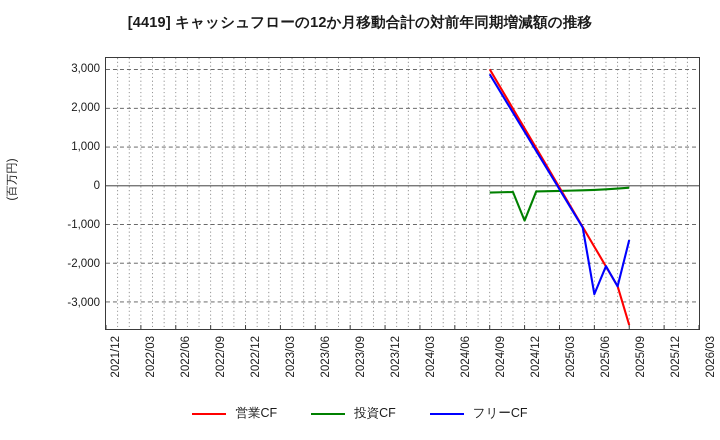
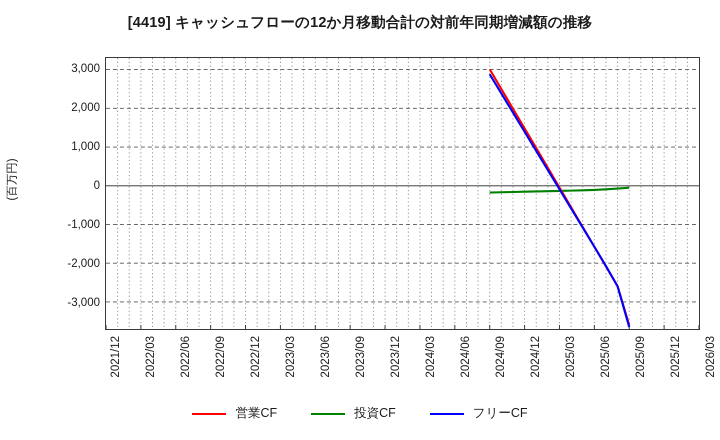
投資CF/2024/12: -900 -> -200
フリーCF/2025/06: -2800 -> -1600
フリーCF/2025/09: -1400 -> -3600
